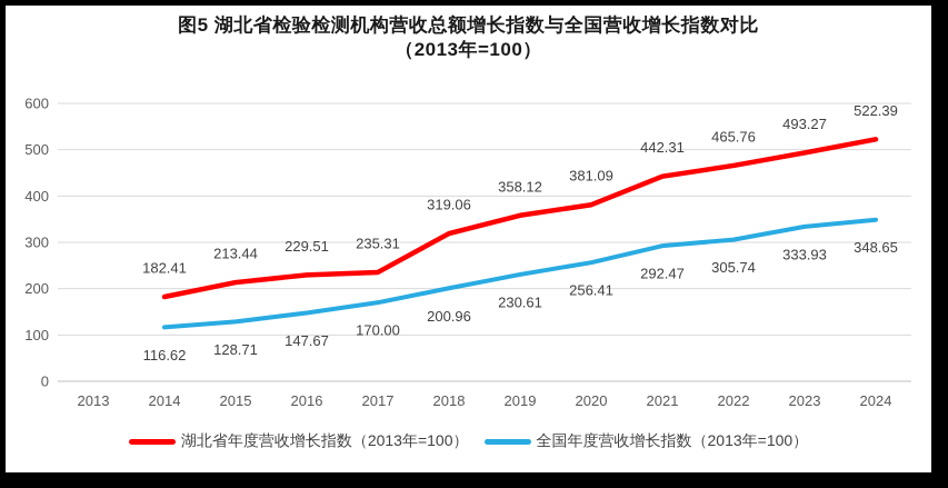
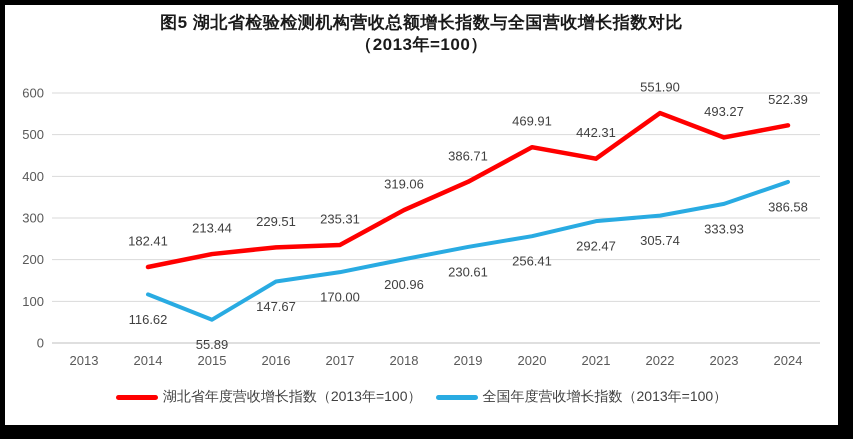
全国年度营收增长指数（2013年=100）/2015: 128.71 -> 55.89
湖北省年度营收增长指数（2013年=100）/2019: 358.12 -> 386.71
湖北省年度营收增长指数（2013年=100）/2020: 381.09 -> 469.91
湖北省年度营收增长指数（2013年=100）/2022: 465.76 -> 551.90
全国年度营收增长指数（2013年=100）/2024: 348.65 -> 386.58
